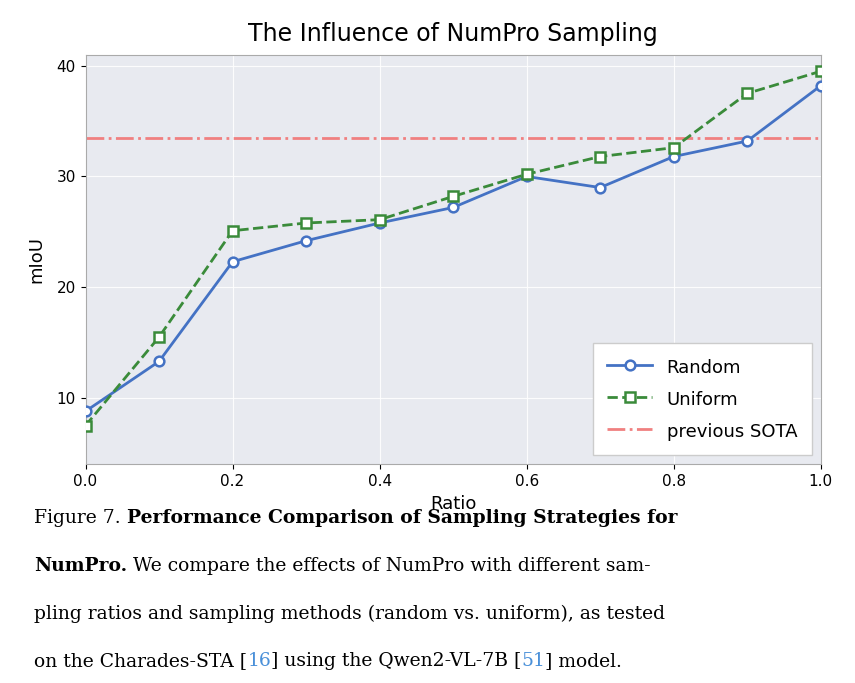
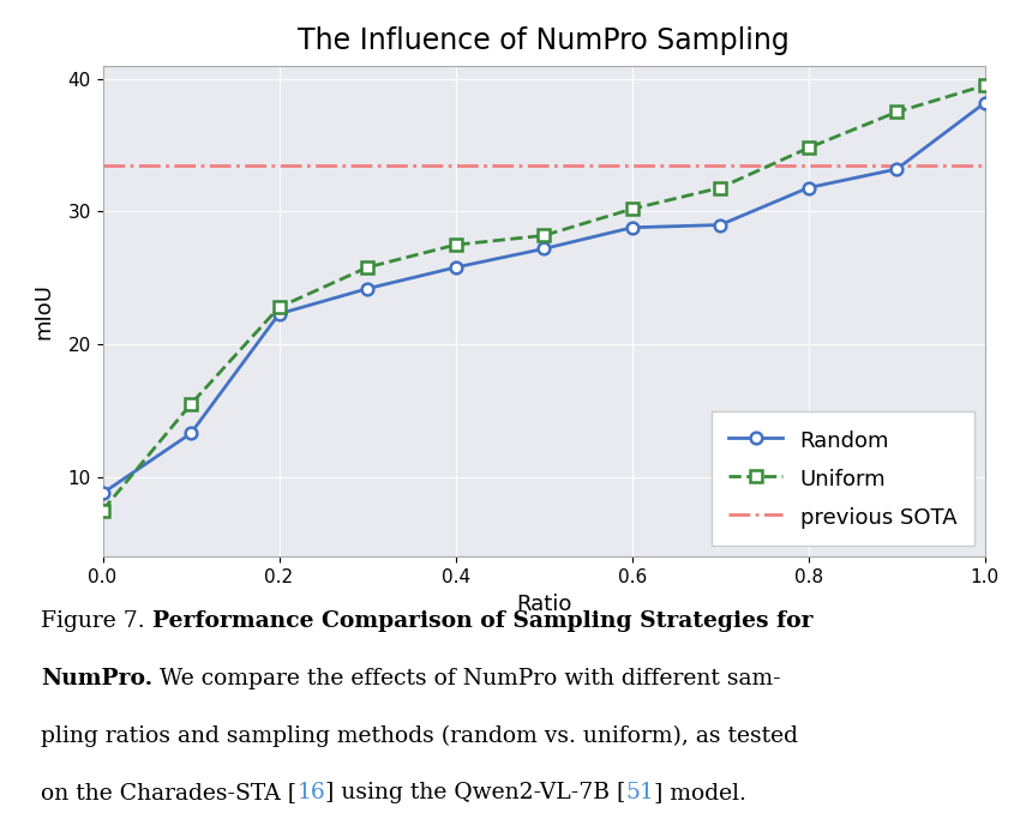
Uniform/0.2: 25.1 -> 22.8
Uniform/0.4: 26.1 -> 27.5
Random/0.6: 30.0 -> 28.8
Uniform/0.8: 32.6 -> 34.8
